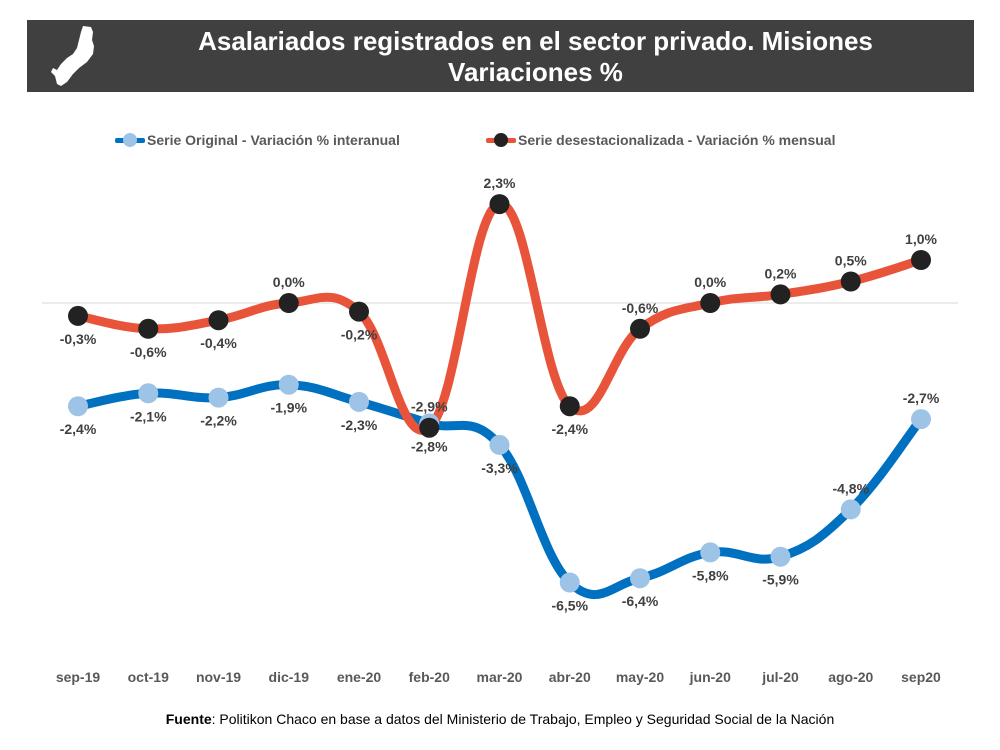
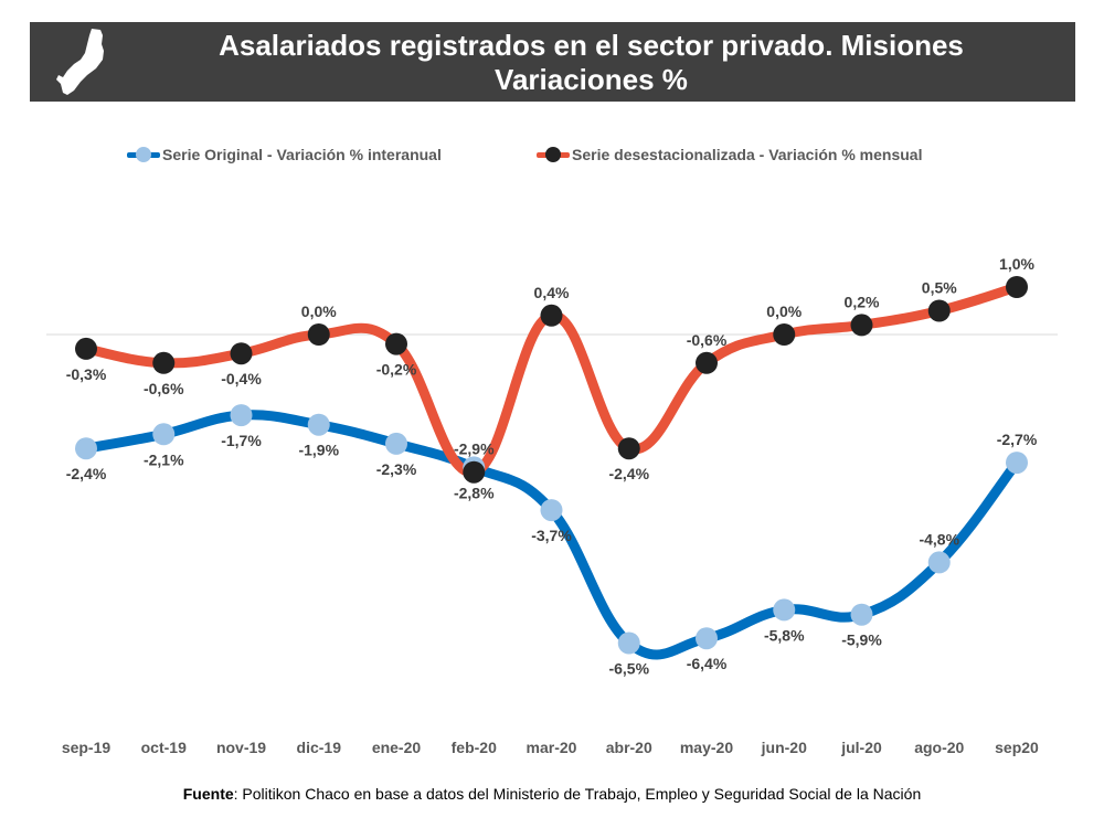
Serie Original - Variación % interanual/nov-19: -2,2% -> -1,7%
Serie Original - Variación % interanual/mar-20: -3,3% -> -3,7%
Serie desestacionalizada - Variación % mensual/mar-20: 2,3% -> 0,4%
